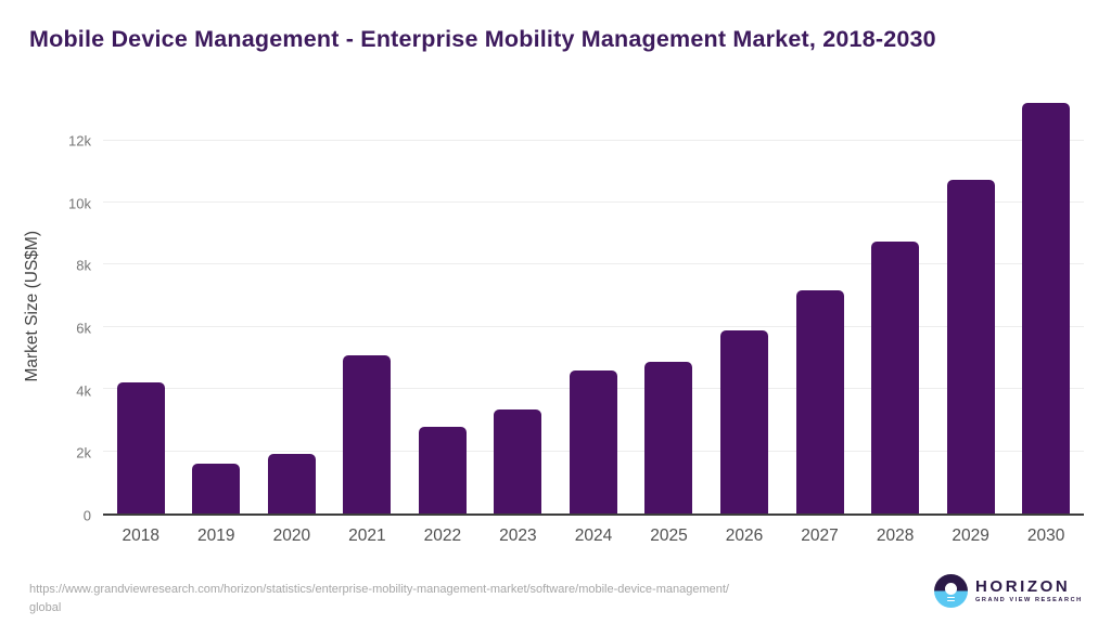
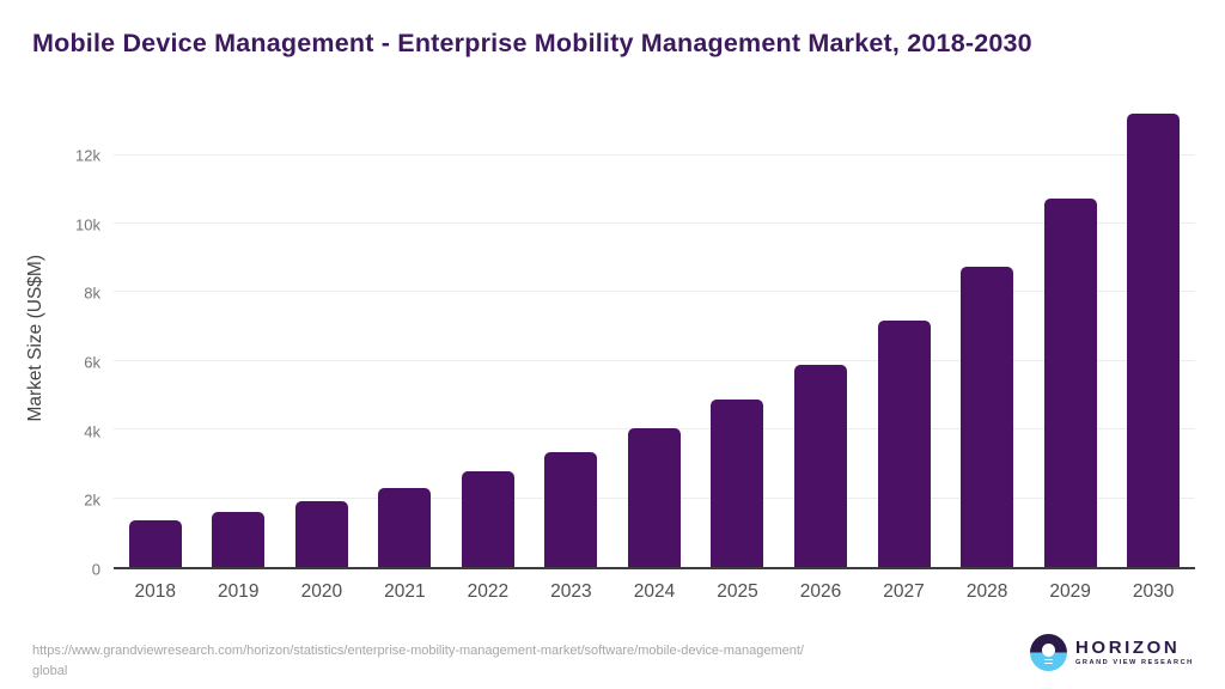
2018: 4.2k -> 1.4k
2021: 5.1k -> 2.3k
2024: 4.6k -> 4.0k
